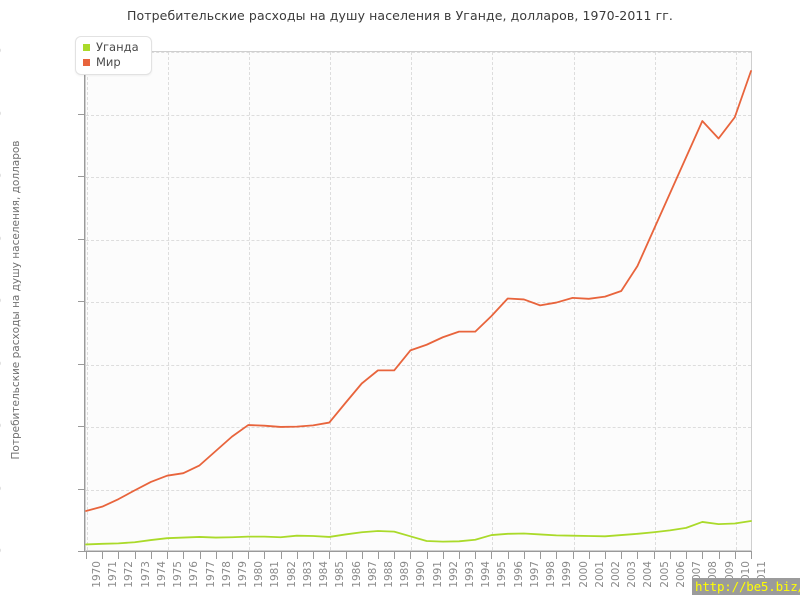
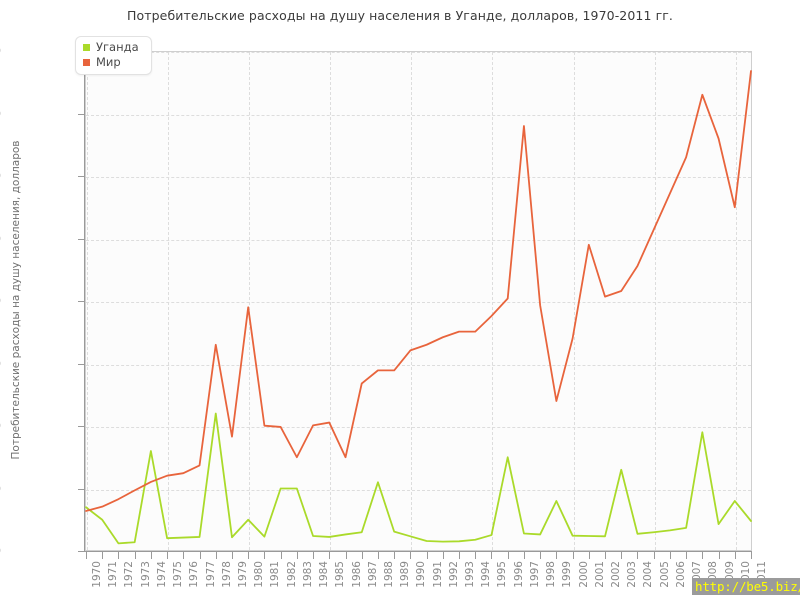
Уганда/1970: 100 -> 700
Уганда/1971: 100 -> 500
Уганда/1974: 200 -> 1600
Уганда/1978: 200 -> 2200
Мир/1978: 1600 -> 3300
Уганда/1980: 200 -> 500
Мир/1980: 2000 -> 3900
Уганда/1982: 200 -> 1000
Уганда/1983: 200 -> 1000
Мир/1983: 2000 -> 1500
Мир/1986: 2400 -> 1500
Уганда/1988: 300 -> 1100
Уганда/1996: 300 -> 1500
Мир/1997: 4000 -> 6800
Уганда/1999: 200 -> 800
Мир/1999: 4000 -> 2400
Мир/2000: 4000 -> 3400
Мир/2001: 4000 -> 4900
Уганда/2003: 300 -> 1300
Уганда/2008: 500 -> 1900
Мир/2008: 6900 -> 7300
Уганда/2010: 400 -> 800
Мир/2010: 6900 -> 5500
